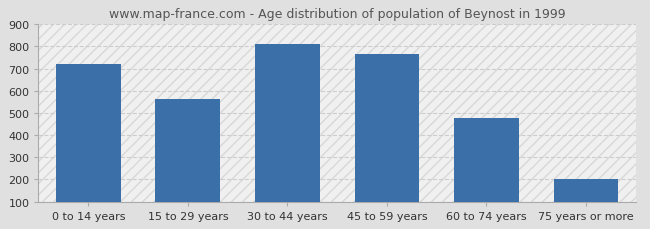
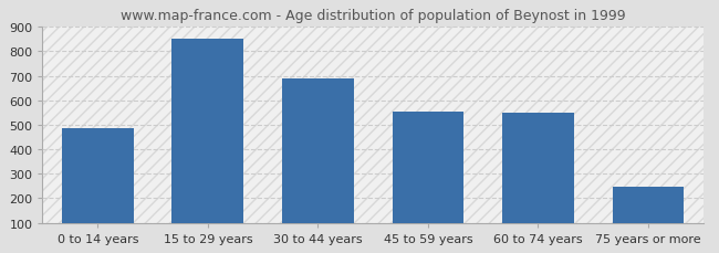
0 to 14 years: 720 -> 485
15 to 29 years: 565 -> 850
30 to 44 years: 810 -> 690
45 to 59 years: 765 -> 555
60 to 74 years: 478 -> 550
75 years or more: 200 -> 245
